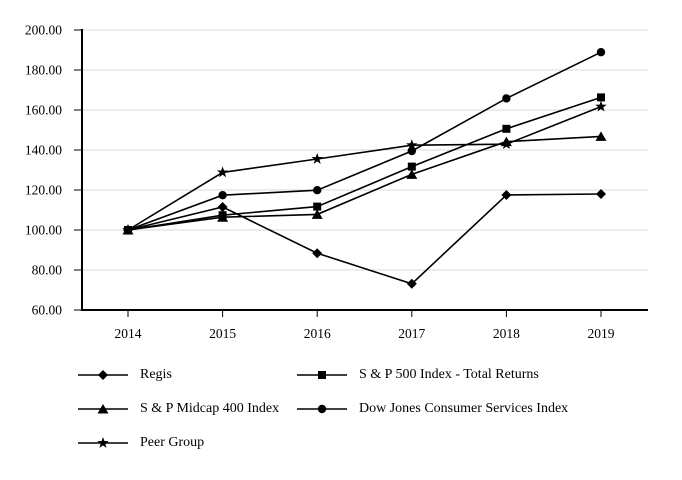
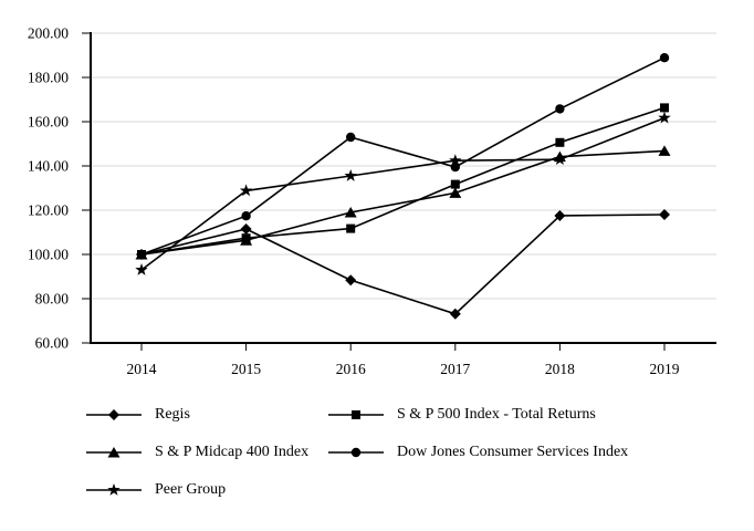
Peer Group/2014: 100 -> 93
S & P Midcap 400 Index/2016: 108 -> 119
Dow Jones Consumer Services Index/2016: 120 -> 153
